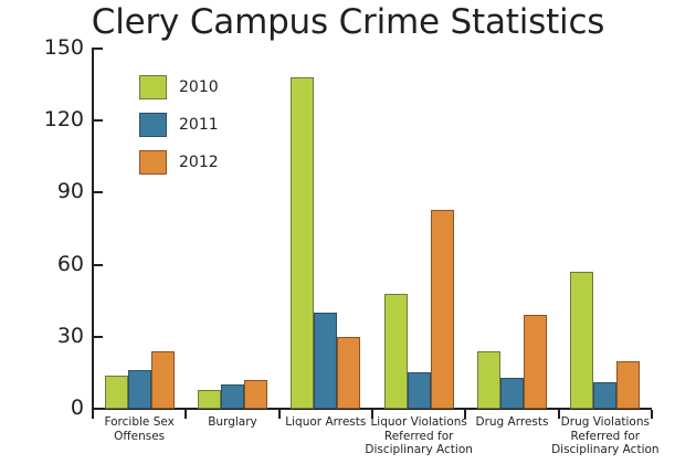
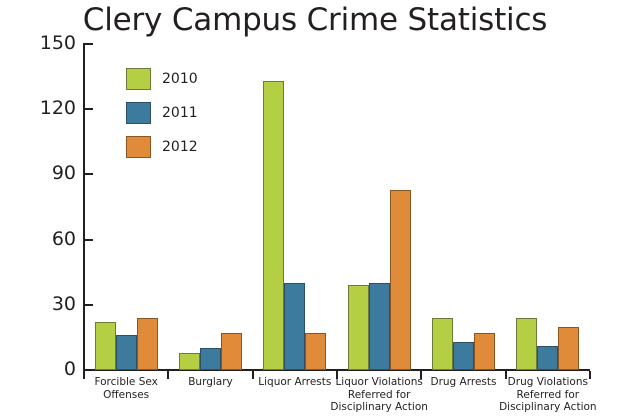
2010/Forcible Sex Offenses: 14 -> 22
2012/Burglary: 12 -> 17
2010/Liquor Arrests: 138 -> 133
2012/Liquor Arrests: 30 -> 17
2010/Liquor Violations Referred for Disciplinary Action: 48 -> 39
2011/Liquor Violations Referred for Disciplinary Action: 15 -> 40
2012/Drug Arrests: 39 -> 17
2010/Drug Violations Referred for Disciplinary Action: 57 -> 24
